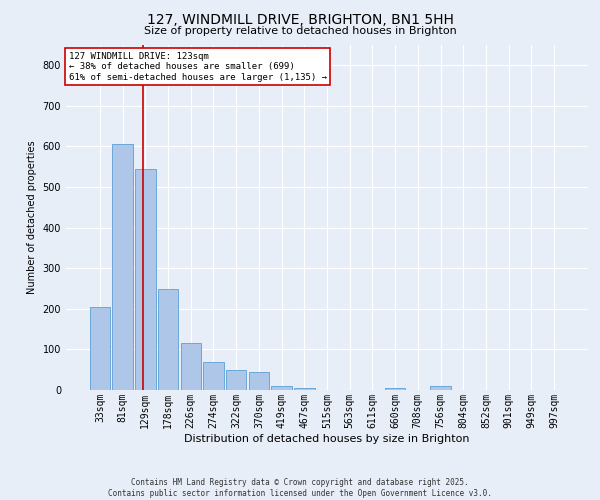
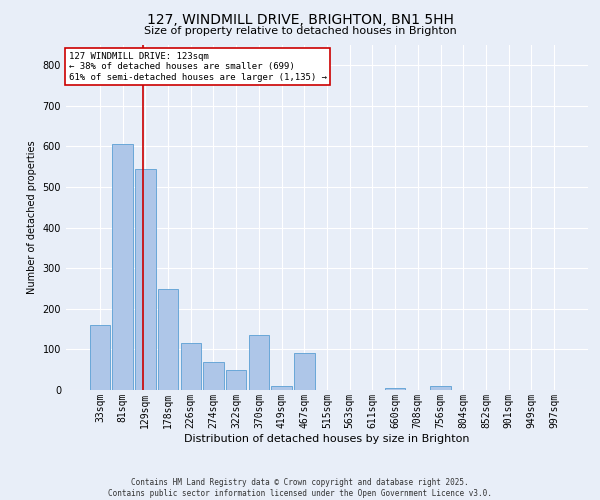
33sqm: 205 -> 160
370sqm: 45 -> 135
467sqm: 5 -> 90
